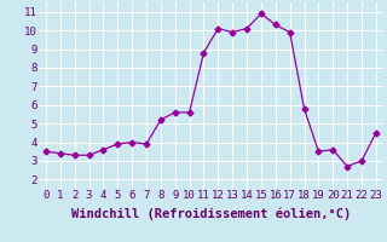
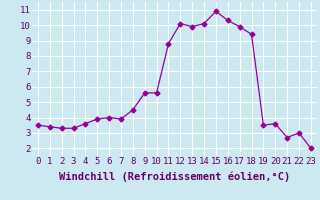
8: 5.2 -> 4.5
18: 5.8 -> 9.4
23: 4.5 -> 2.0
